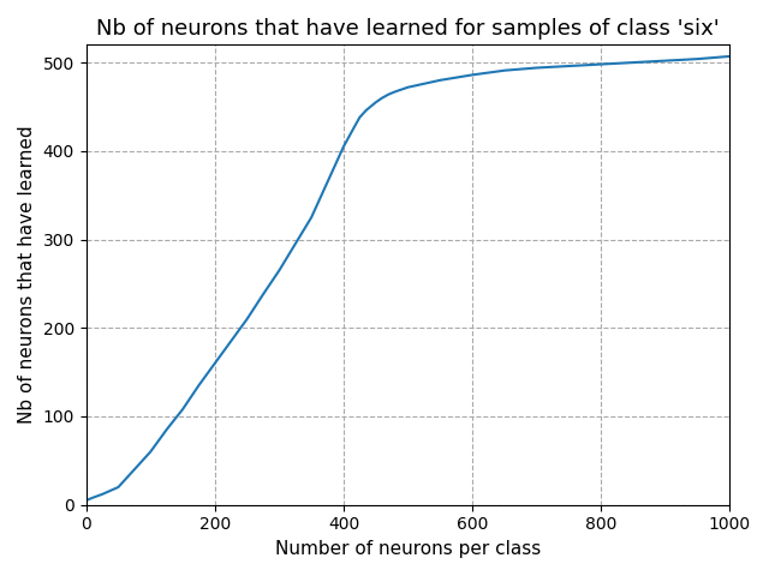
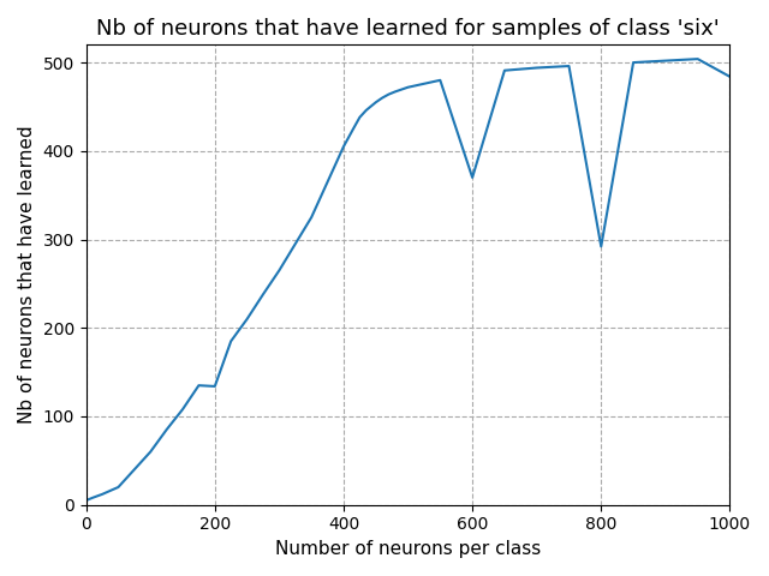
200: 160 -> 134
600: 486 -> 370
800: 498 -> 292
1000: 507 -> 484
